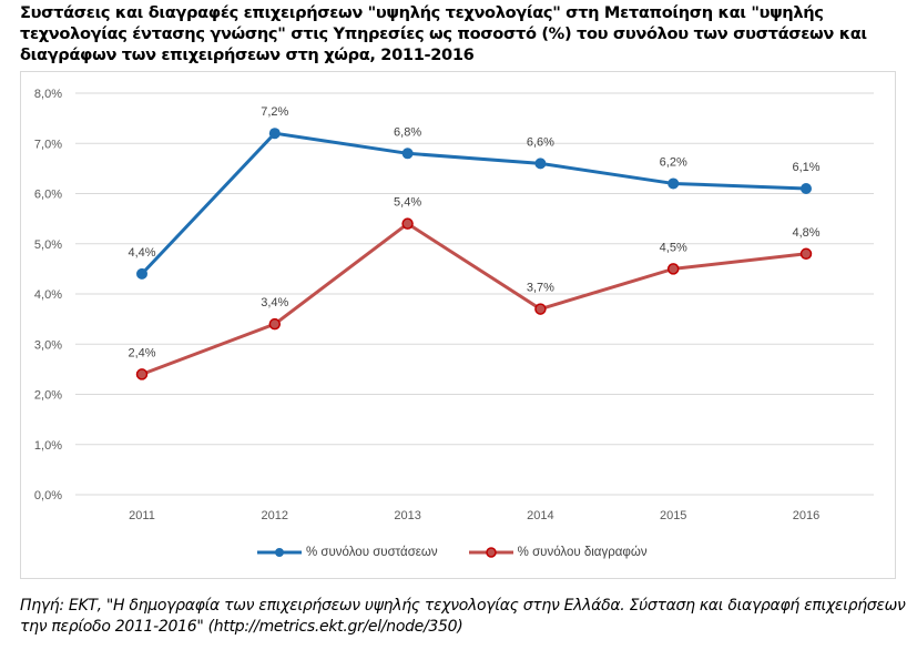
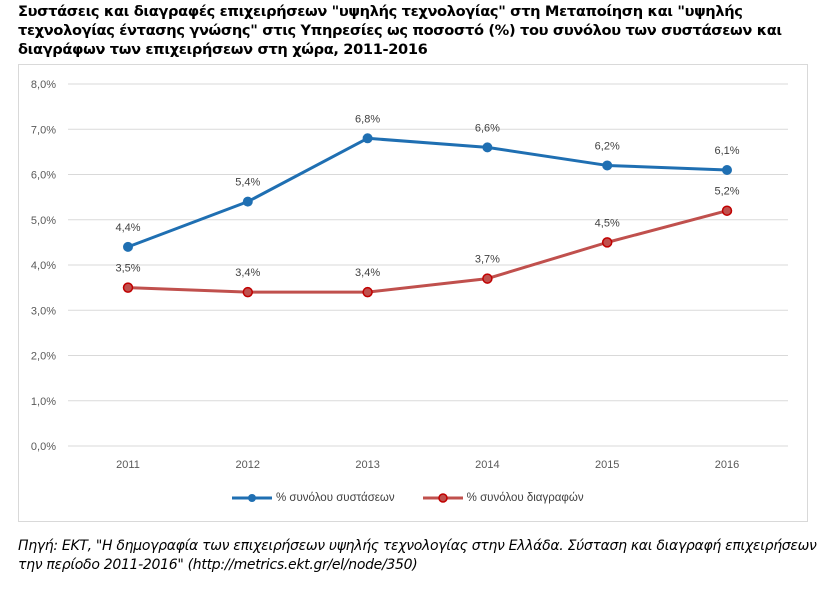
% συνόλου διαγραφών/2011: 2,4% -> 3,5%
% συνόλου συστάσεων/2012: 7,2% -> 5,4%
% συνόλου διαγραφών/2013: 5,4% -> 3,4%
% συνόλου διαγραφών/2016: 4,8% -> 5,2%
